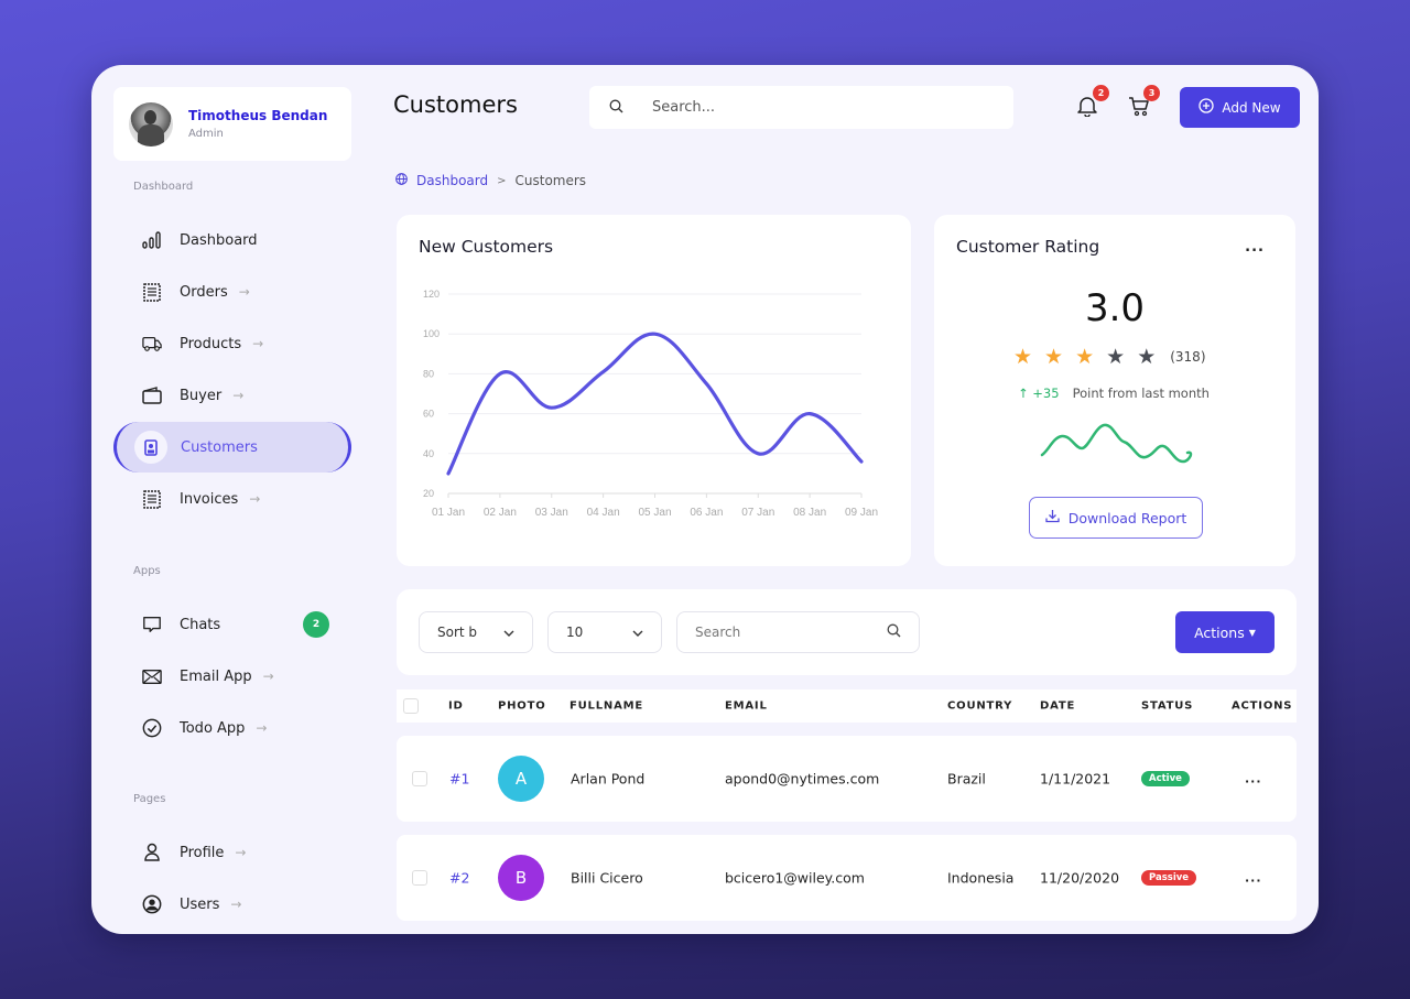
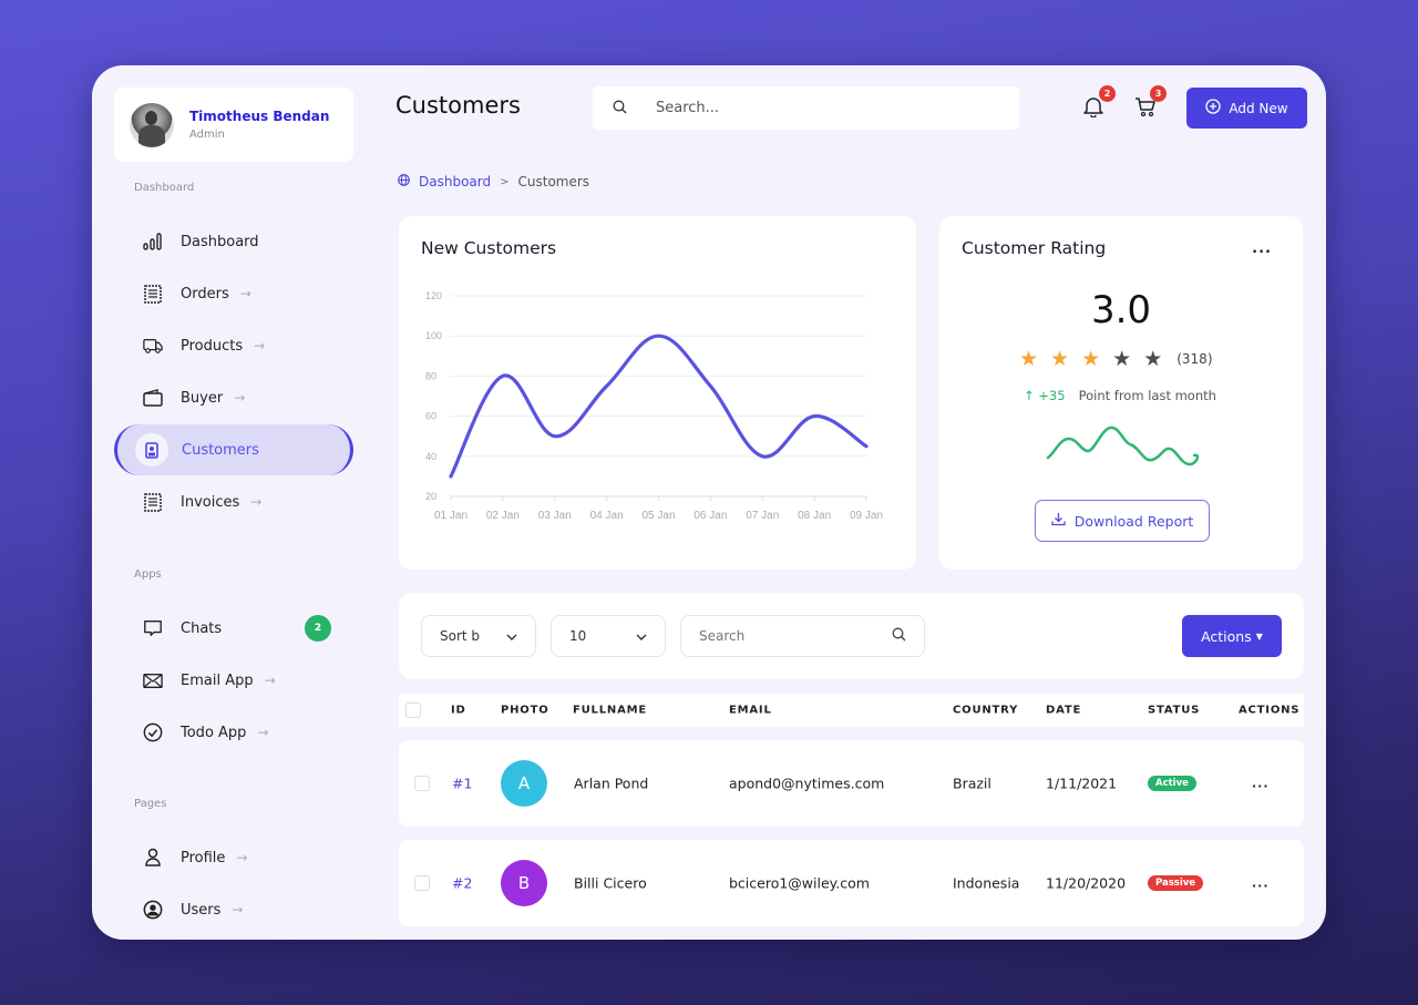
03 Jan: 63 -> 50
04 Jan: 81 -> 75
09 Jan: 36 -> 45
